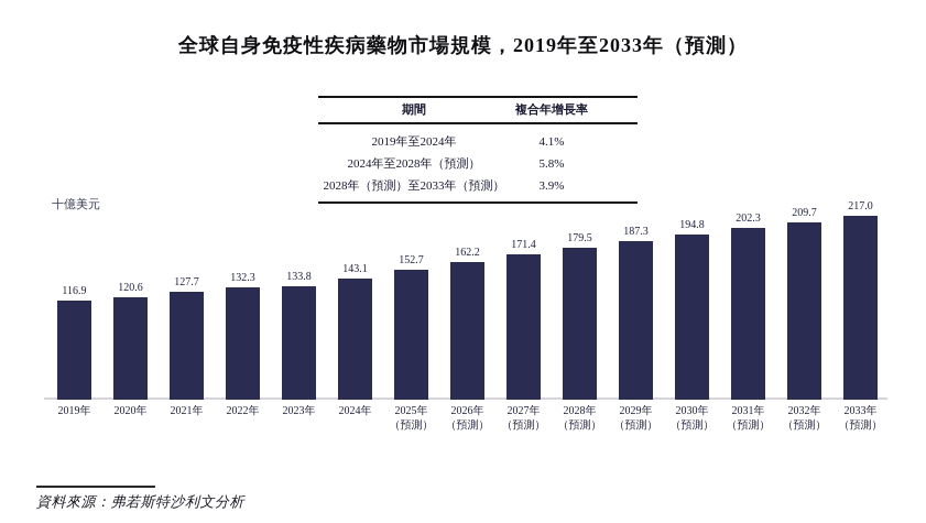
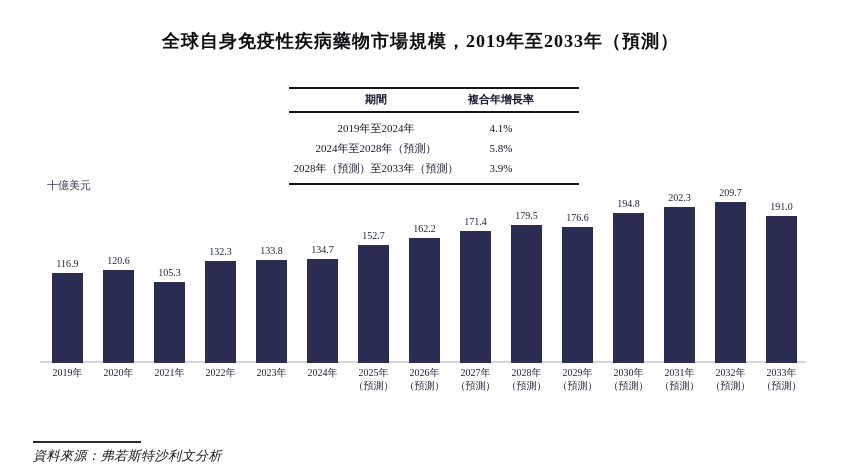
2021年: 127.7 -> 105.3
2024年: 143.1 -> 134.7
2029年（預測）: 187.3 -> 176.6
2033年（預測）: 217.0 -> 191.0
